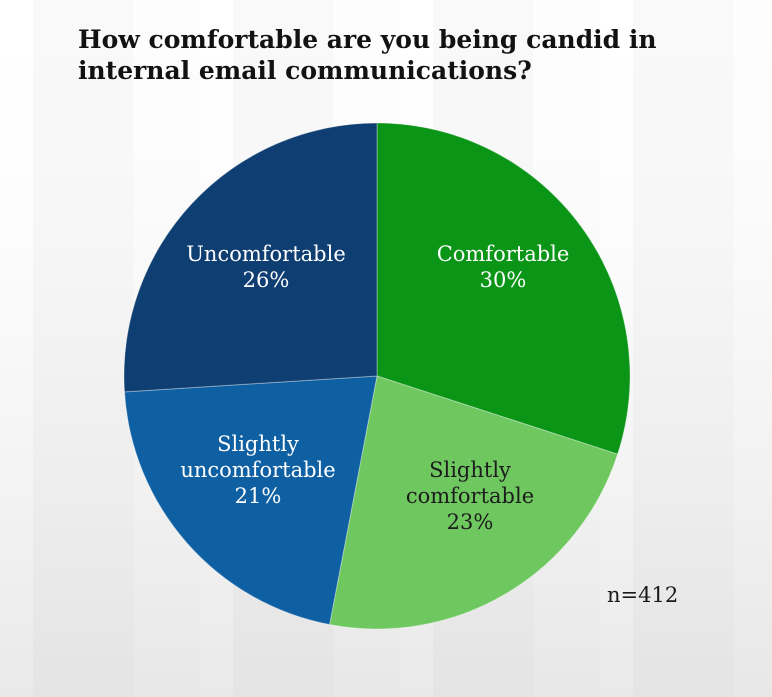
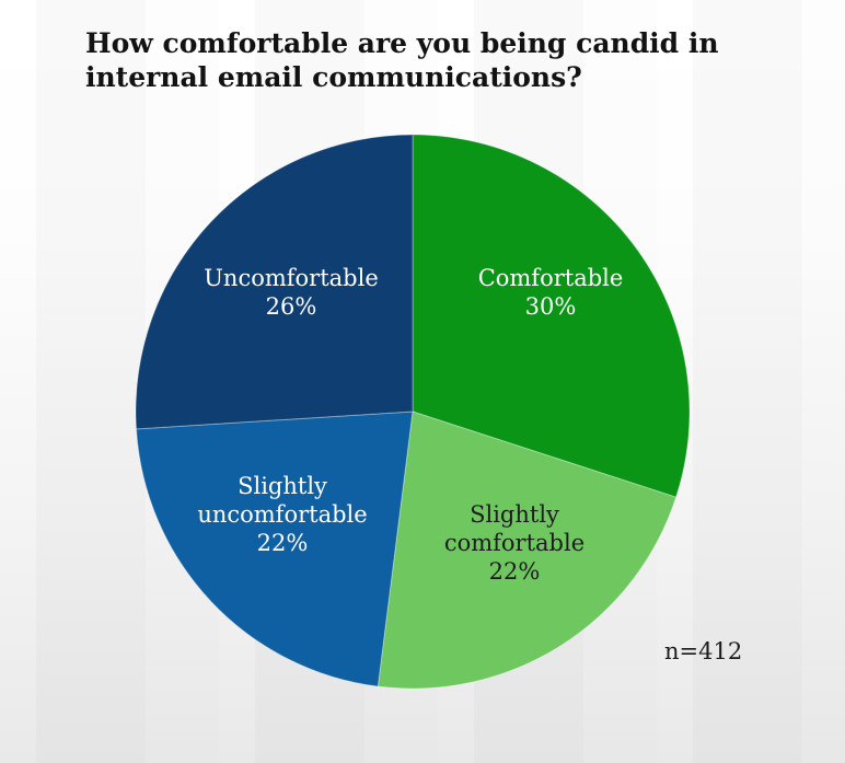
Slightly comfortable: 23% -> 22%
Slightly uncomfortable: 21% -> 22%
